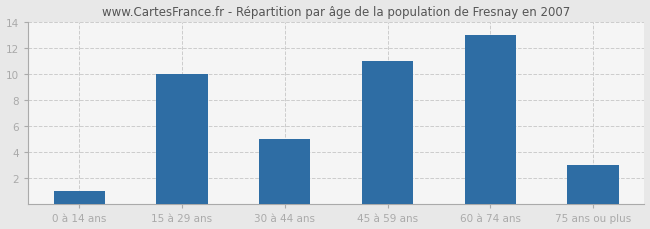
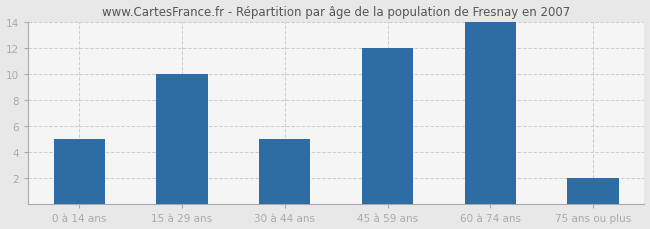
0 à 14 ans: 1 -> 5
45 à 59 ans: 11 -> 12
60 à 74 ans: 13 -> 14
75 ans ou plus: 3 -> 2
